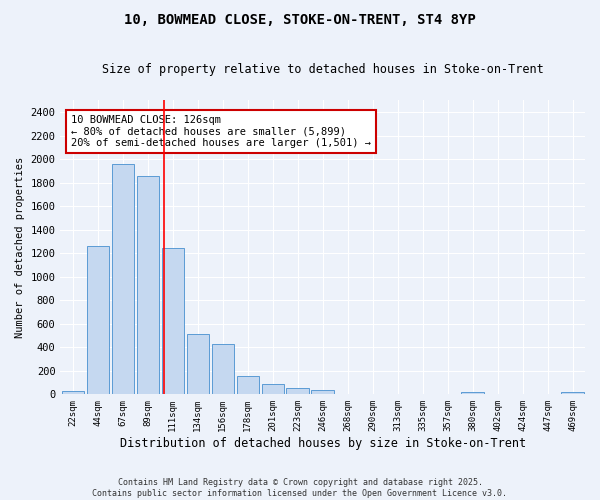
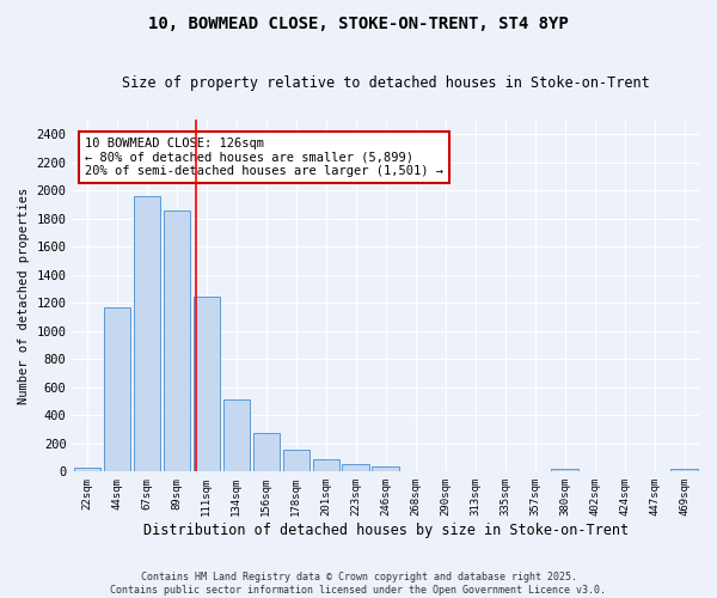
44sqm: 1260 -> 1170
156sqm: 430 -> 280
